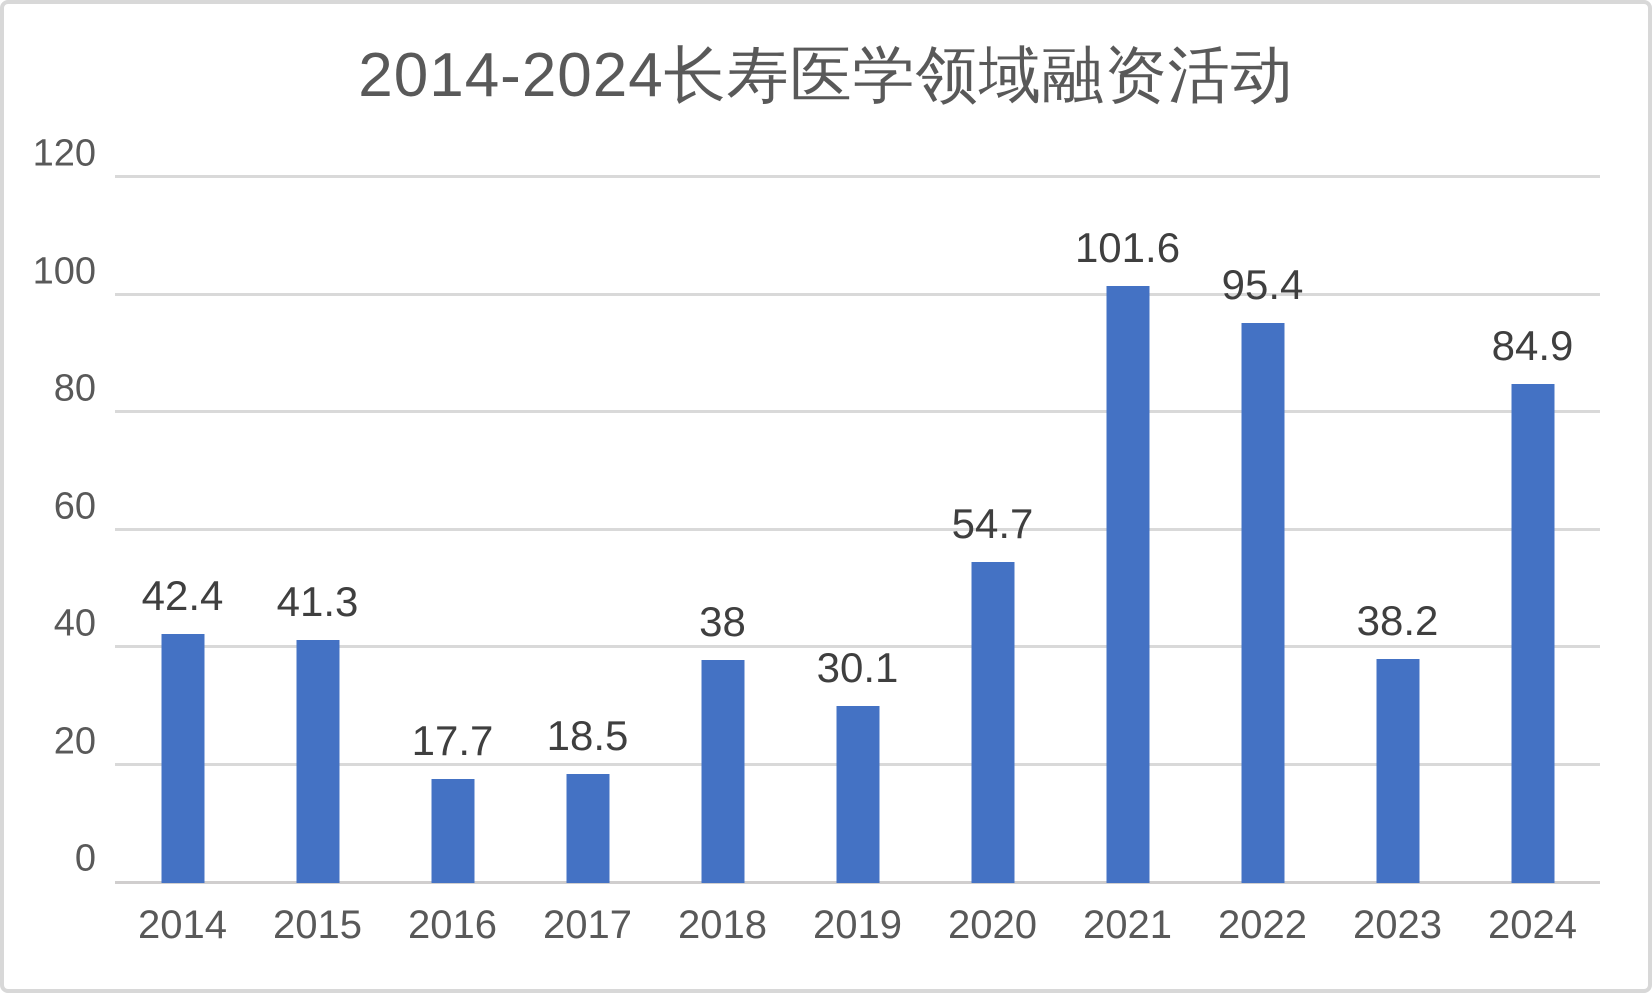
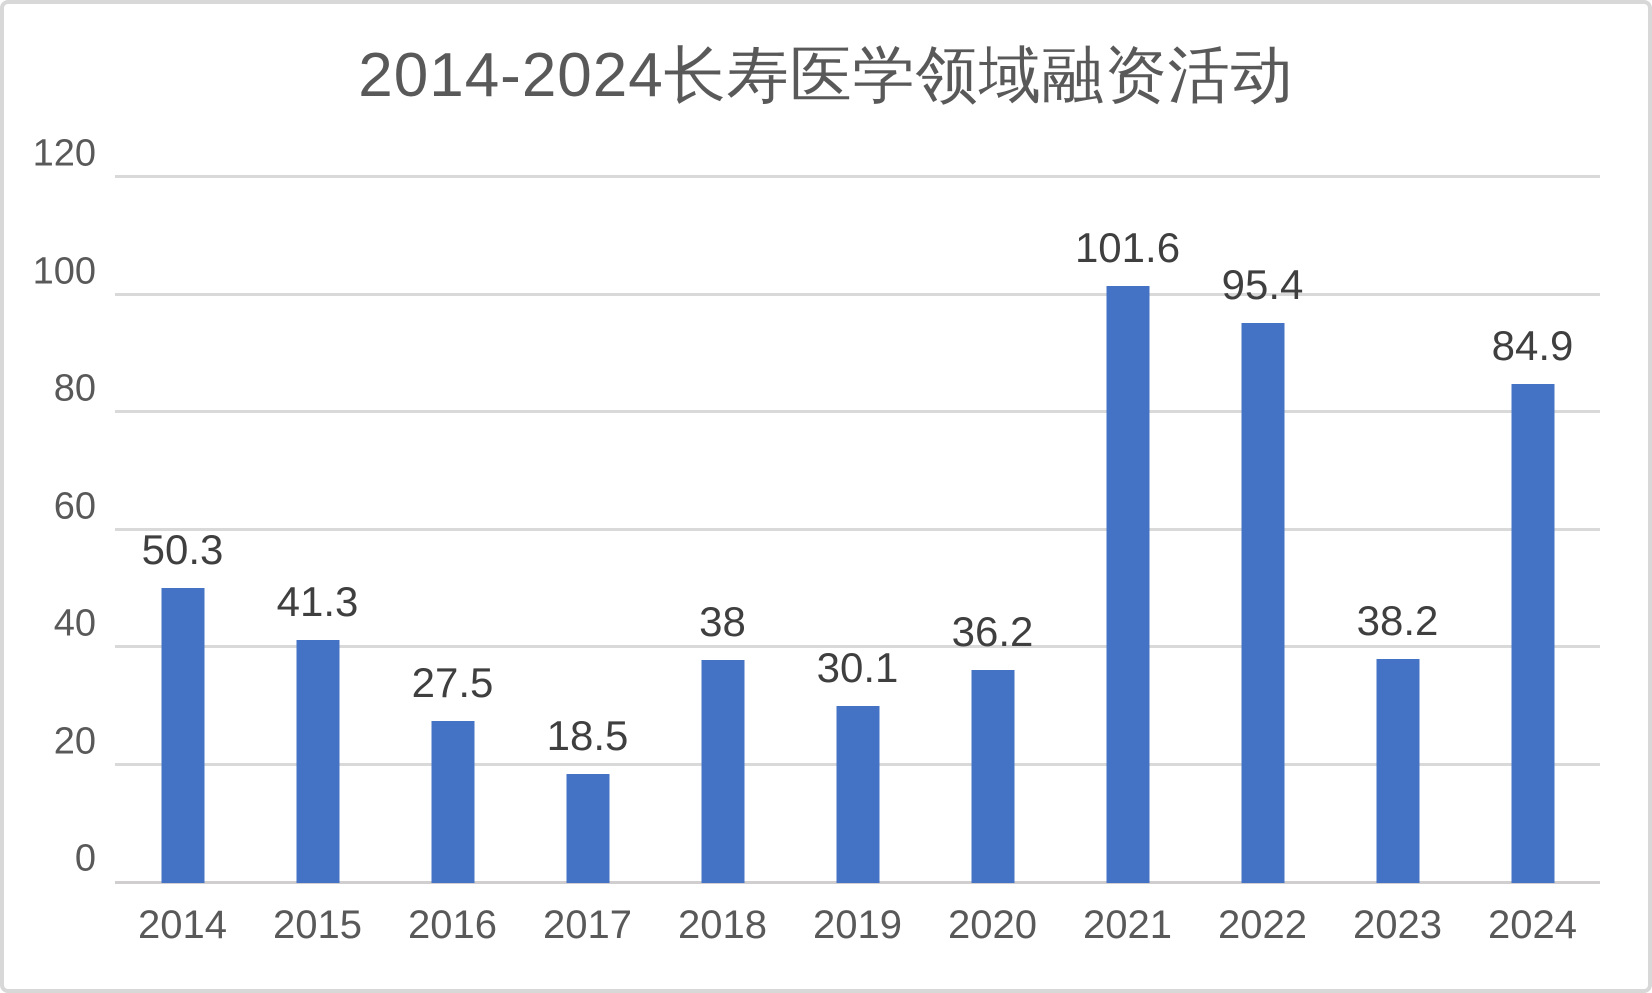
2014: 42.4 -> 50.3
2016: 17.7 -> 27.5
2020: 54.7 -> 36.2
